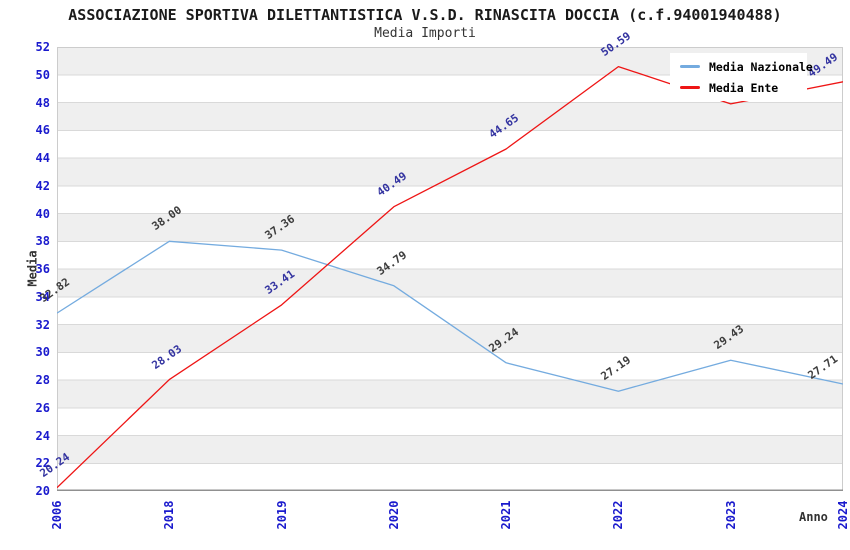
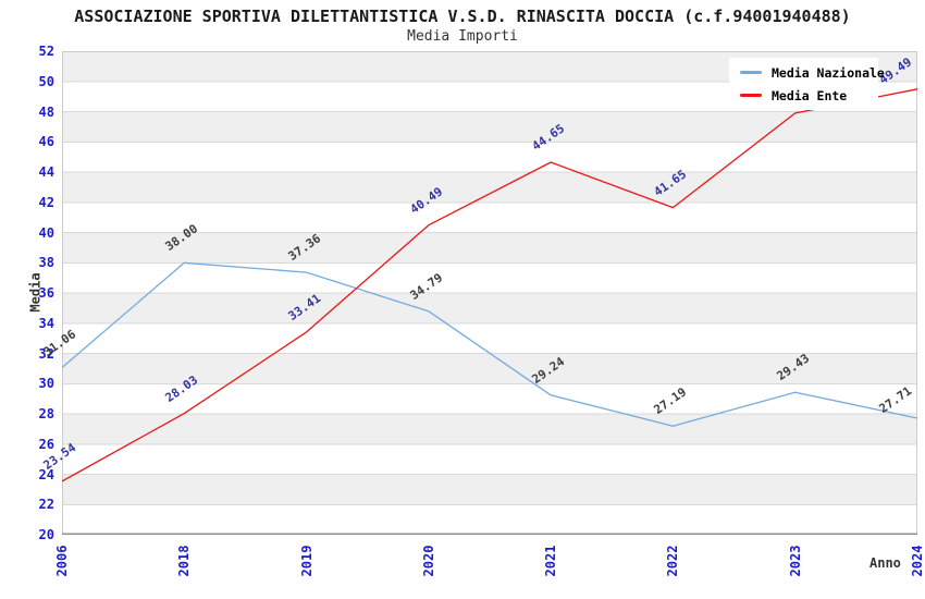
Media Nazionale/2006: 32.82 -> 31.06
Media Ente/2006: 20.24 -> 23.54
Media Ente/2022: 50.59 -> 41.65
